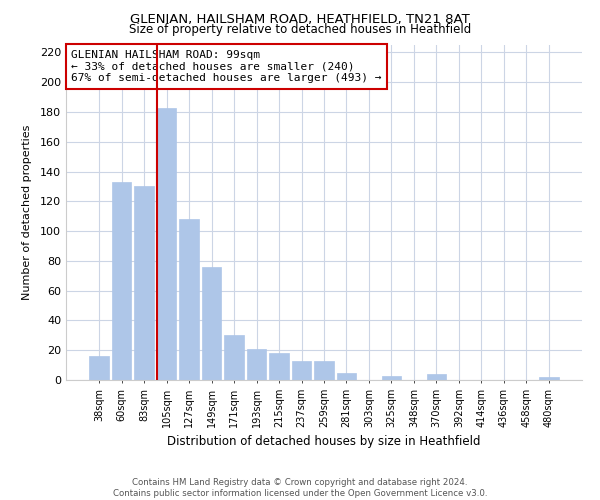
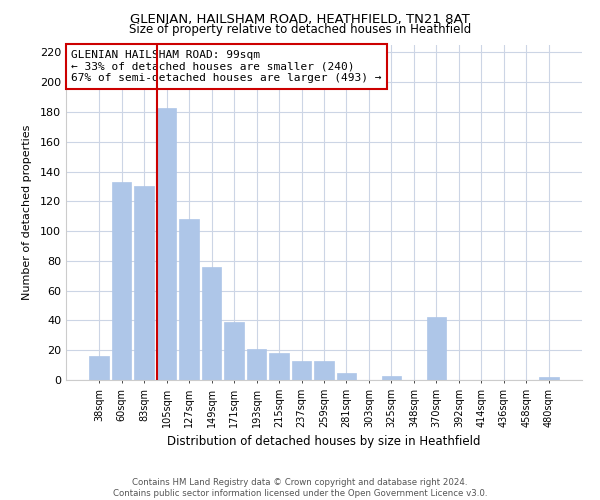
171sqm: 30 -> 39
370sqm: 4 -> 42
